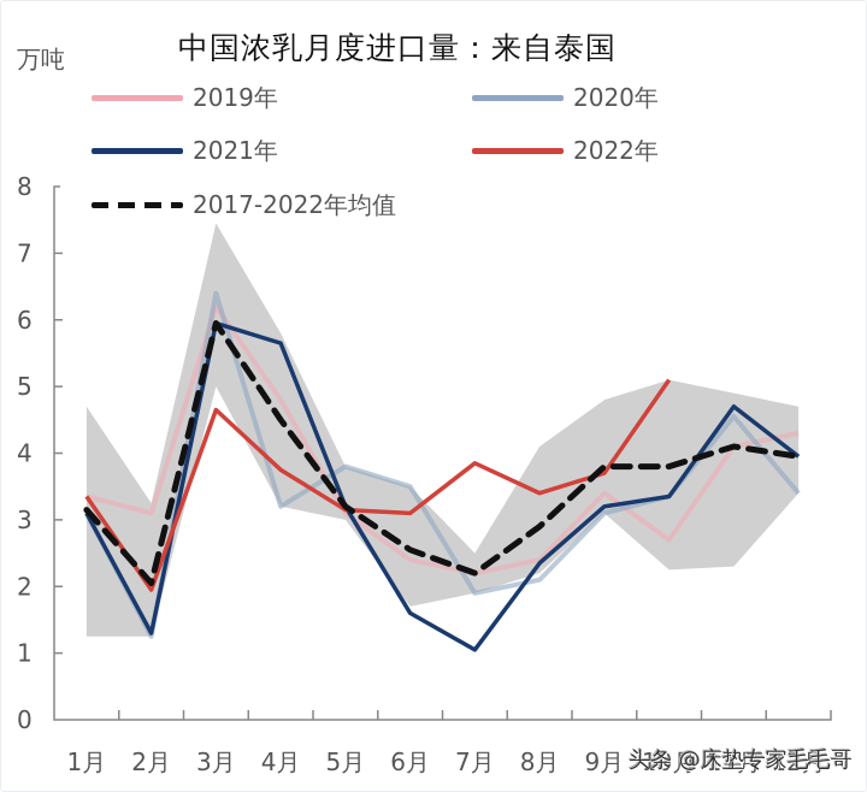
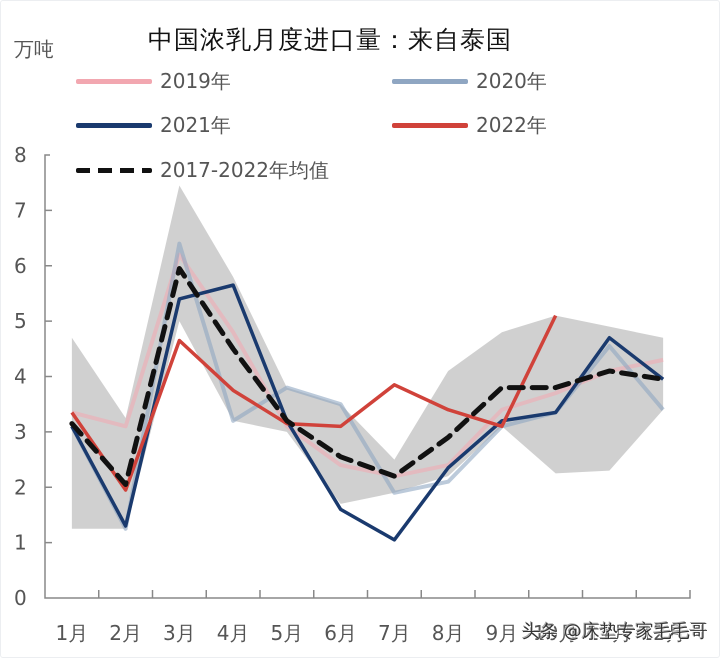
2021年/3月: 6.0 -> 5.4
2022年/9月: 3.7 -> 3.1
2019年/10月: 2.7 -> 3.7
